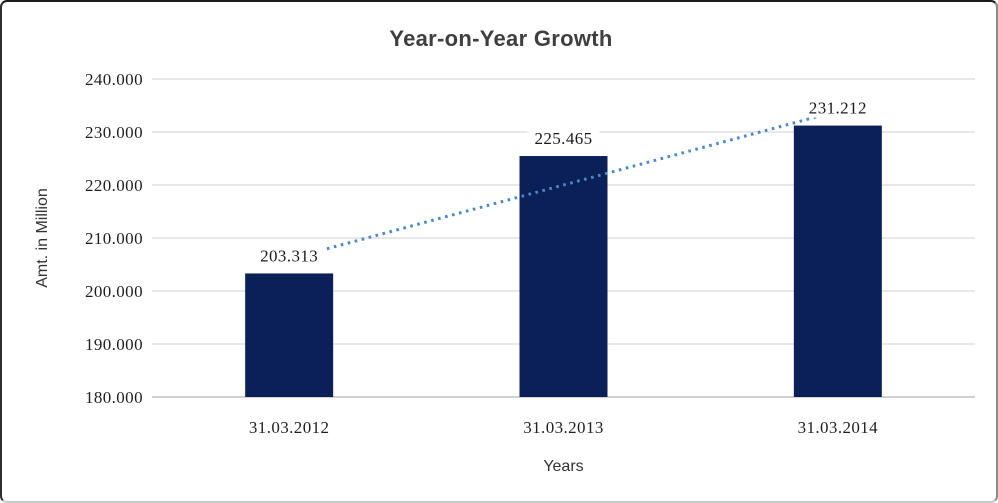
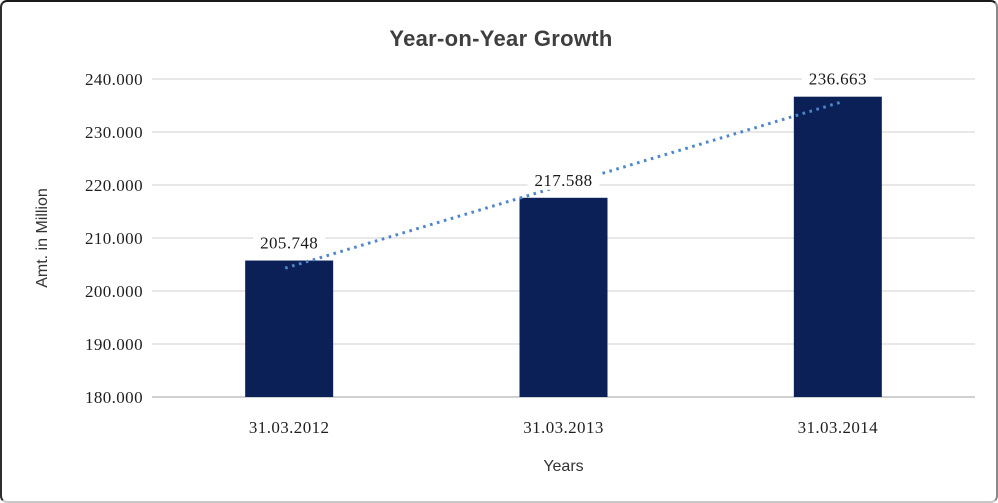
31.03.2012: 203.313 -> 205.748
31.03.2013: 225.465 -> 217.588
31.03.2014: 231.212 -> 236.663
